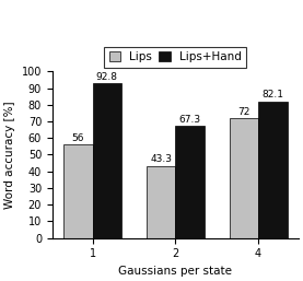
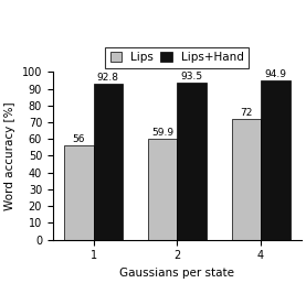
Lips/2: 43.3 -> 59.9
Lips+Hand/2: 67.3 -> 93.5
Lips+Hand/4: 82.1 -> 94.9
